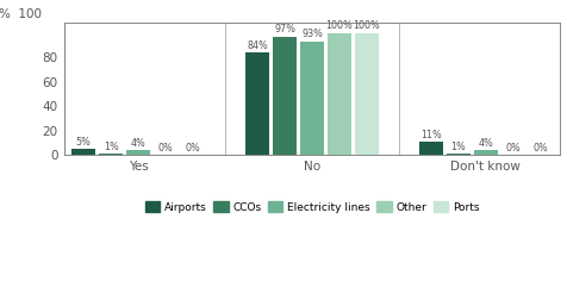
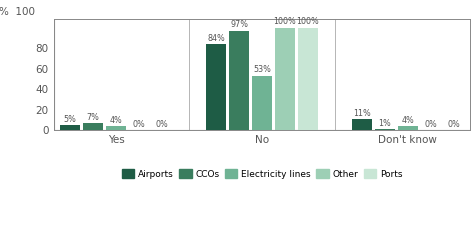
CCOs/Yes: 1% -> 7%
Electricity lines/No: 93% -> 53%
